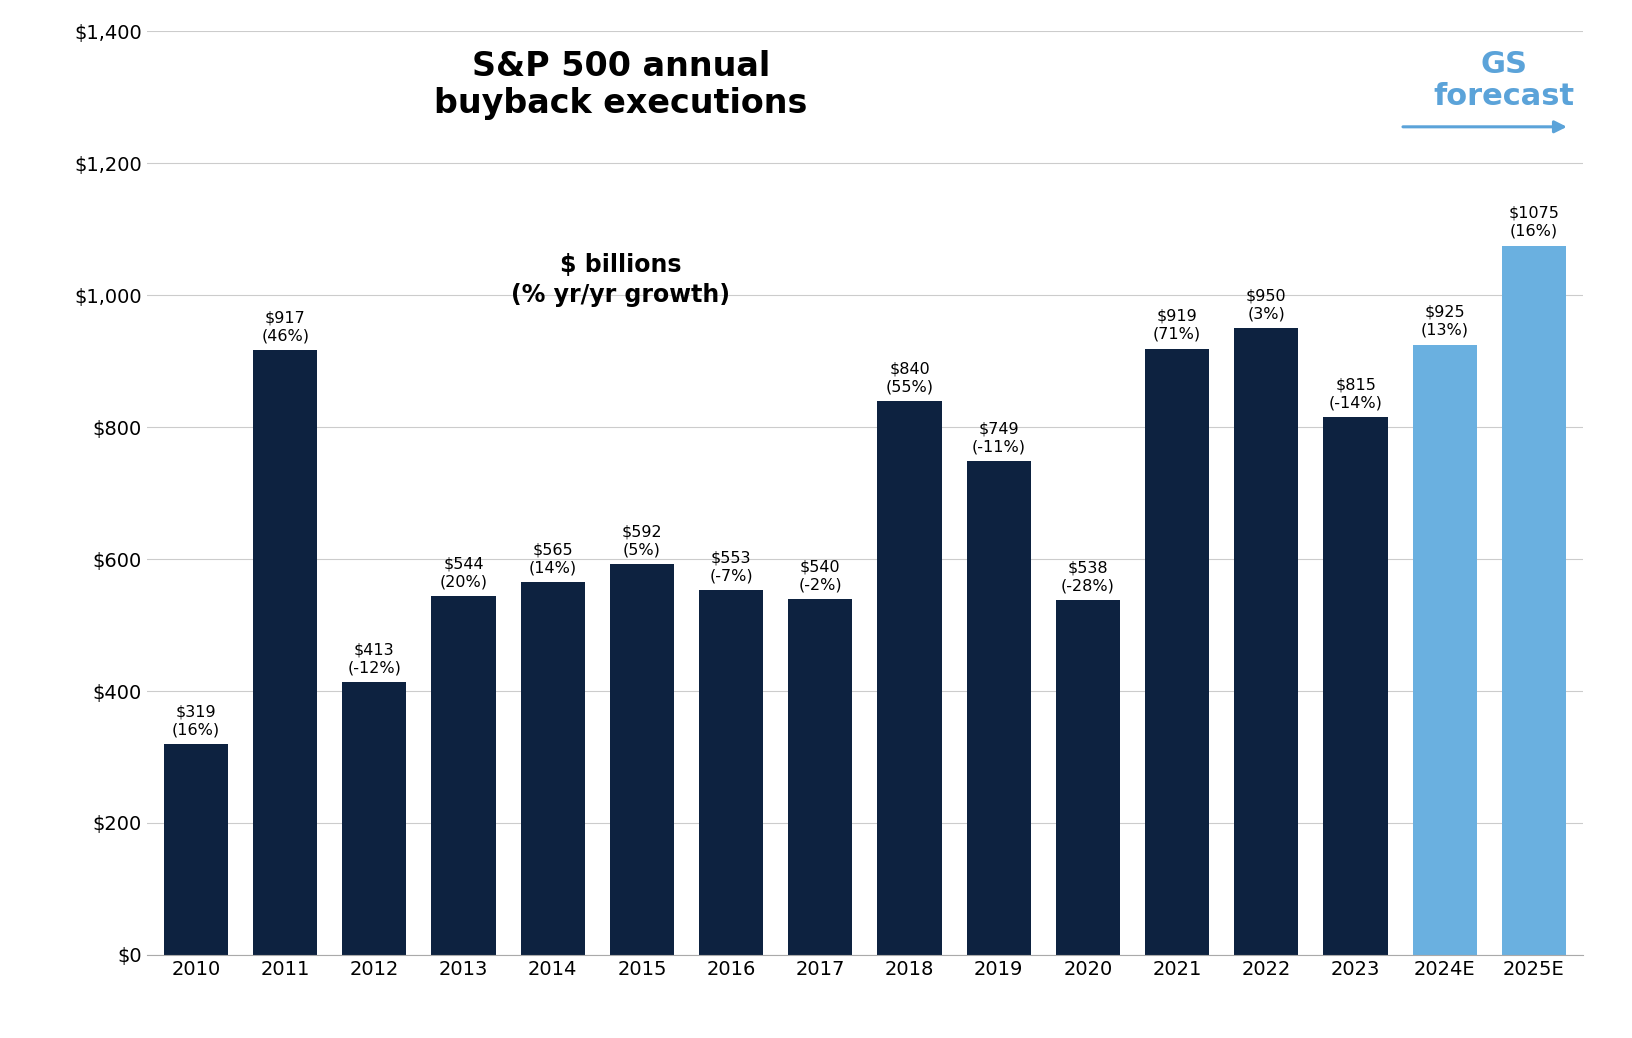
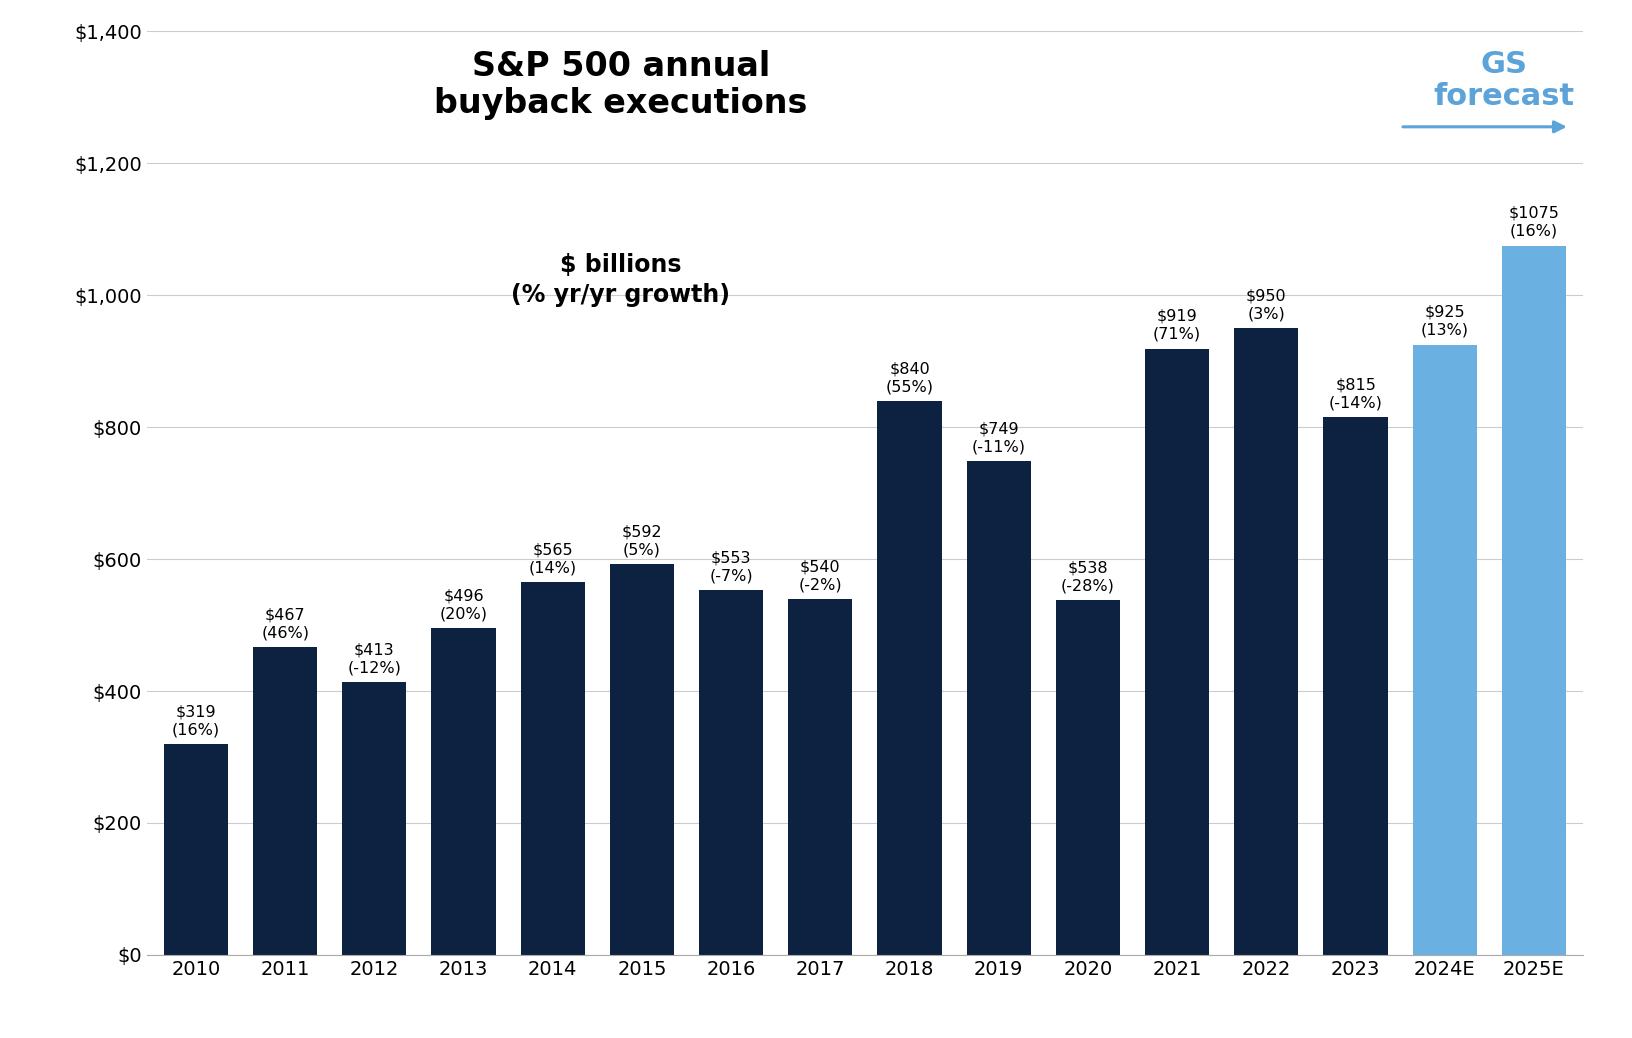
2011: $917 -> $467
2013: $544 -> $496
